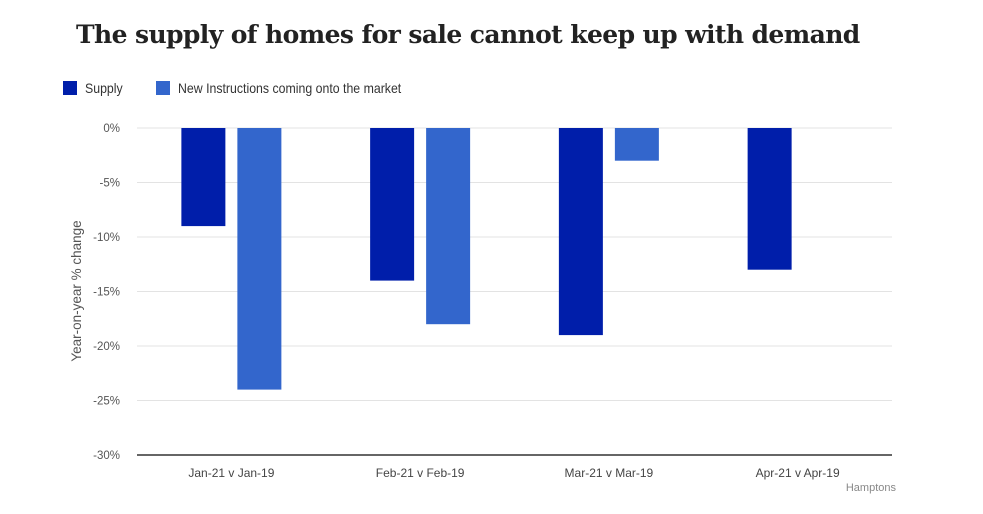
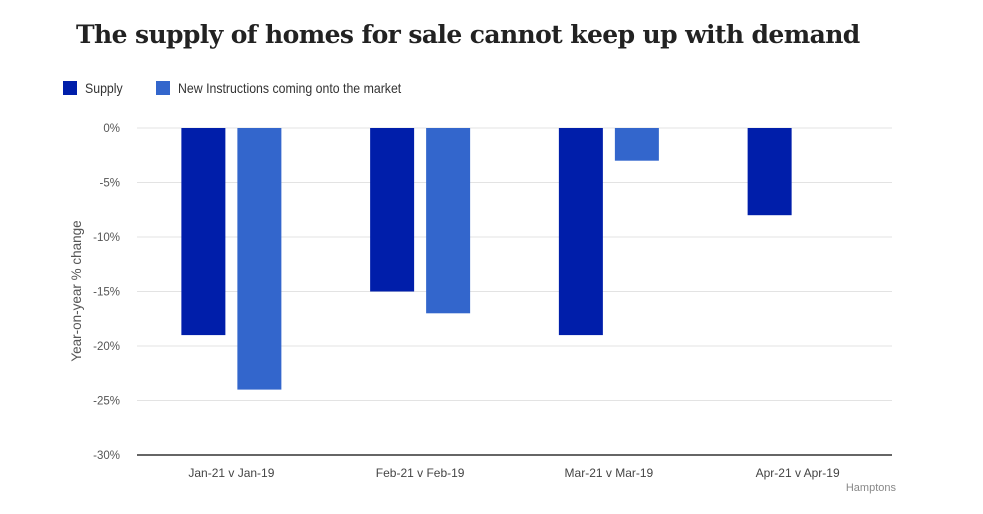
Supply/Jan-21 v Jan-19: -9% -> -19%
Supply/Feb-21 v Feb-19: -14% -> -15%
New Instructions coming onto the market/Feb-21 v Feb-19: -18% -> -17%
Supply/Apr-21 v Apr-19: -13% -> -8%
